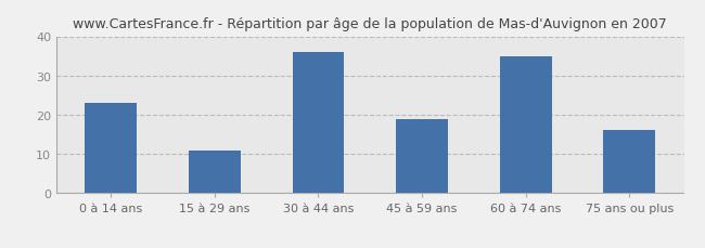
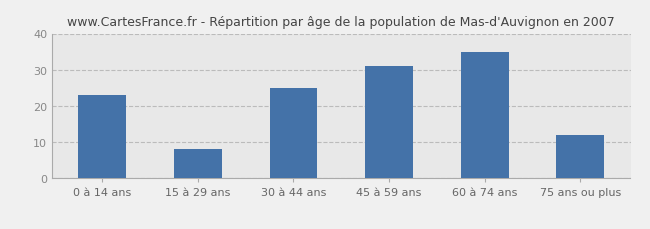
15 à 29 ans: 11 -> 8
30 à 44 ans: 36 -> 25
45 à 59 ans: 19 -> 31
75 ans ou plus: 16 -> 12
